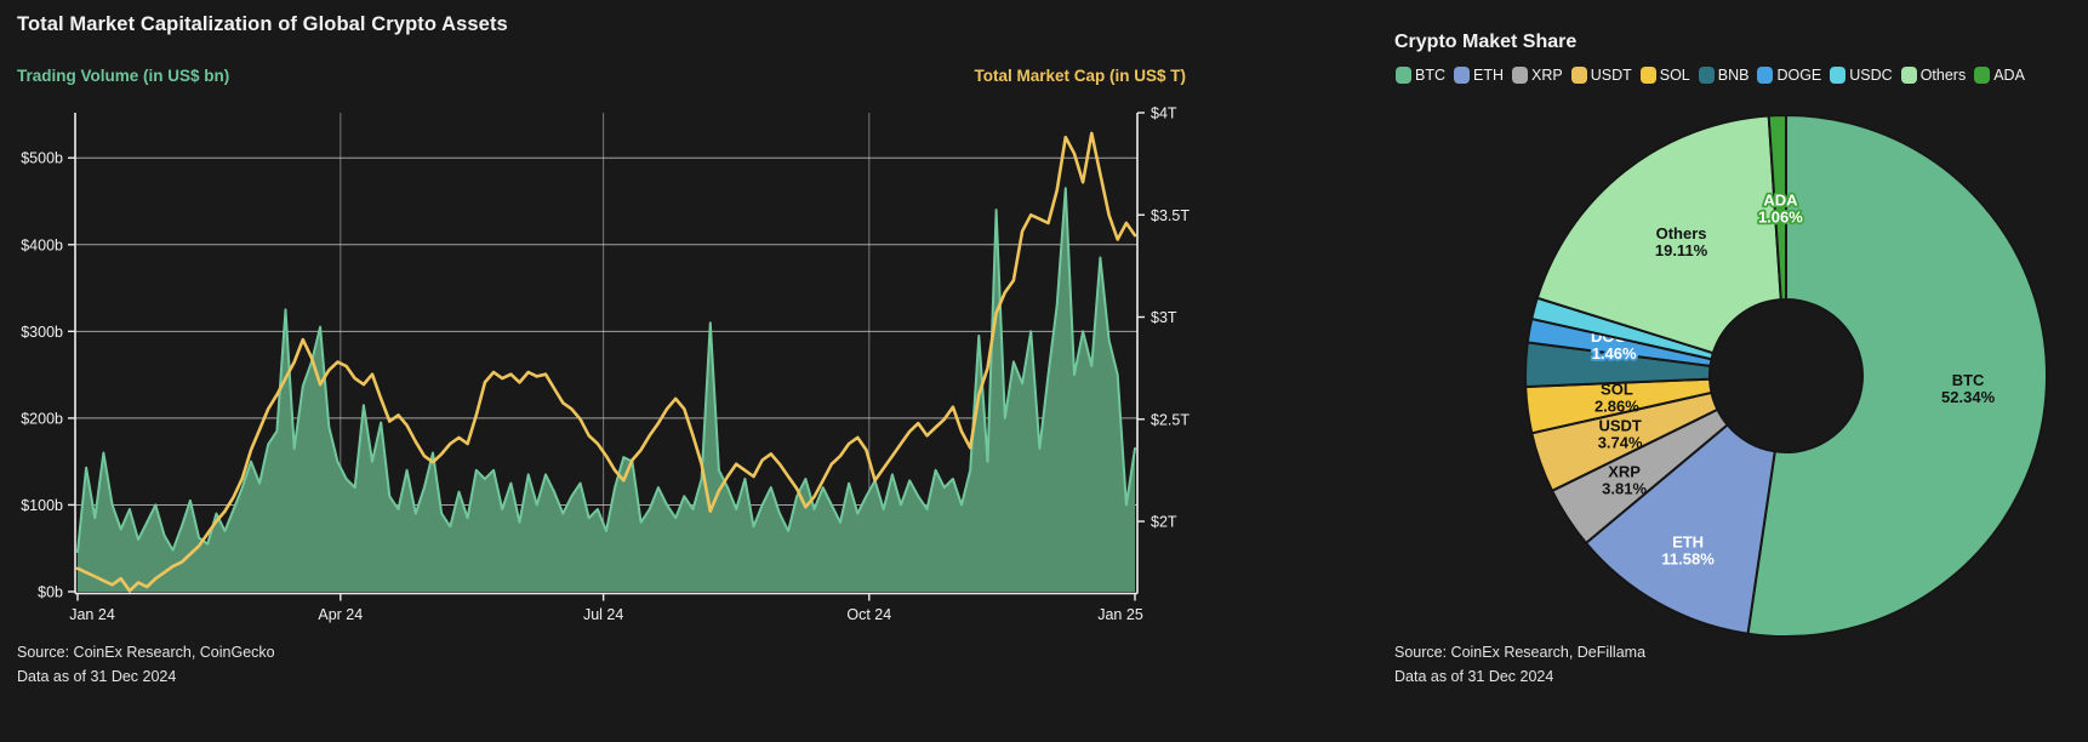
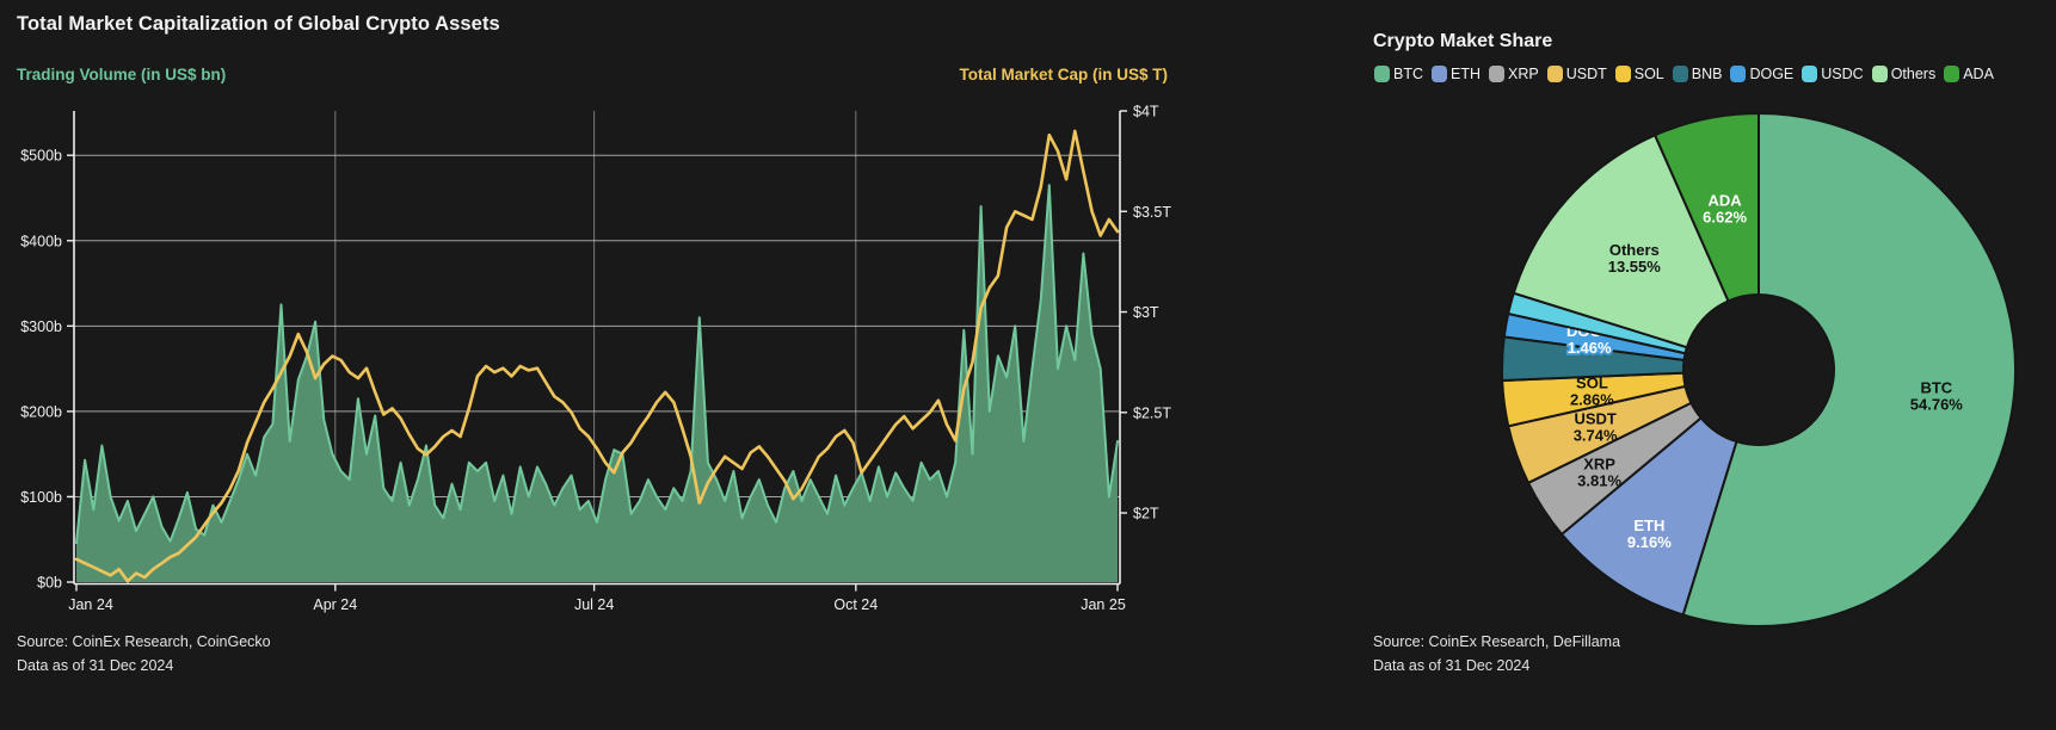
Crypto Maket Share/BTC: 52.34% -> 54.76%
Crypto Maket Share/ETH: 11.58% -> 9.16%
Crypto Maket Share/Others: 19.11% -> 13.55%
Crypto Maket Share/ADA: 1.06% -> 6.62%
